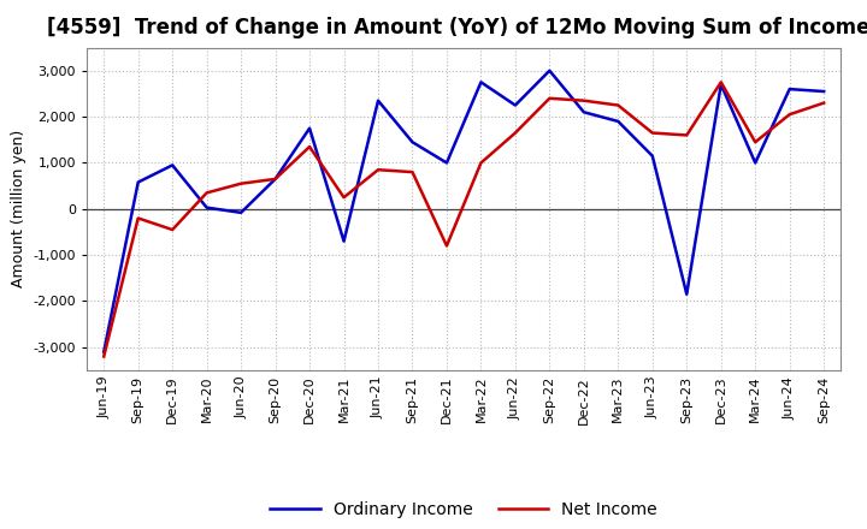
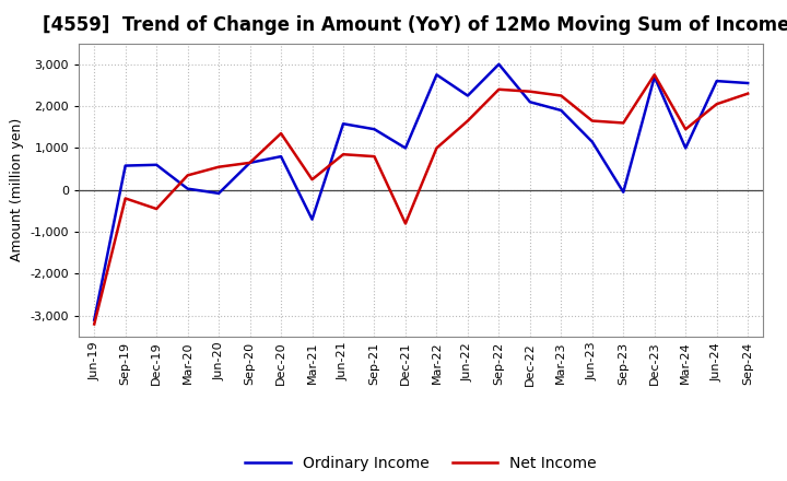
Ordinary Income/Dec-19: 950 -> 600
Ordinary Income/Dec-20: 1,750 -> 800
Ordinary Income/Jun-21: 2,350 -> 1,580
Ordinary Income/Sep-23: -1,850 -> -50
